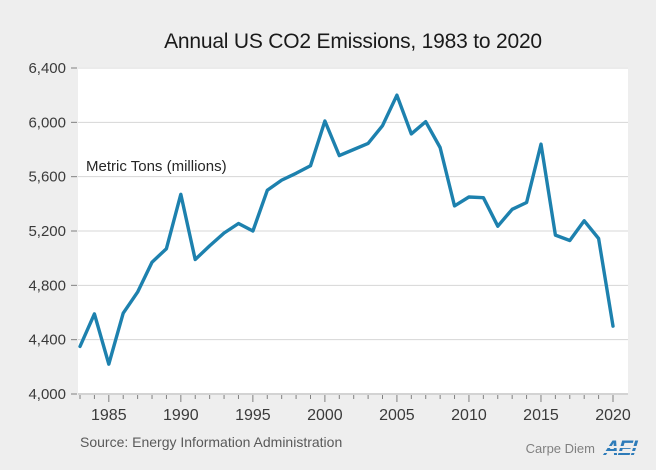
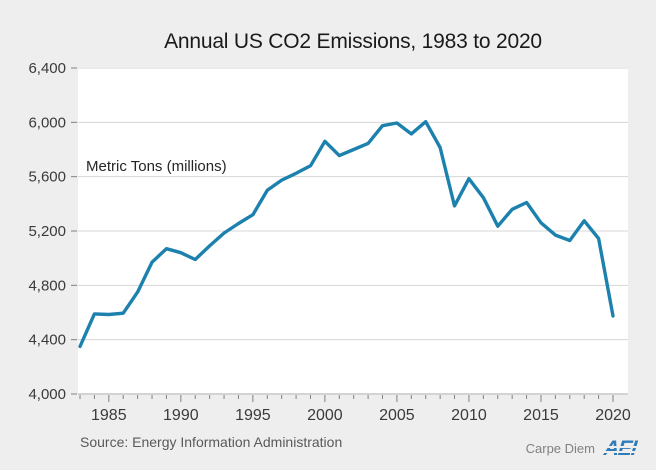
1985: 4220 -> 4580
1990: 5470 -> 5040
1995: 5200 -> 5320
2000: 6010 -> 5860
2005: 6200 -> 6000
2010: 5450 -> 5580
2015: 5840 -> 5260
2020: 4500 -> 4580
